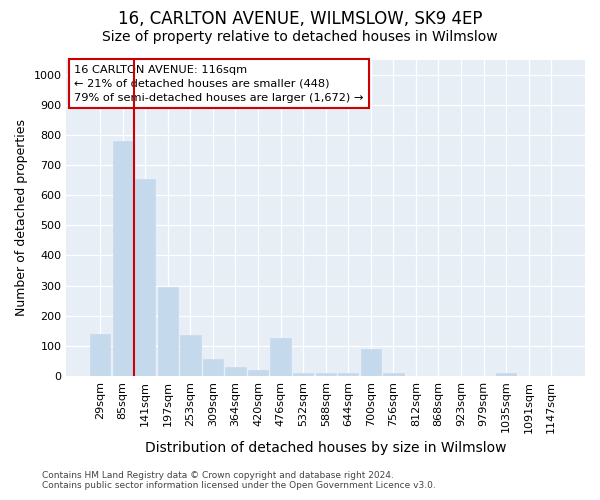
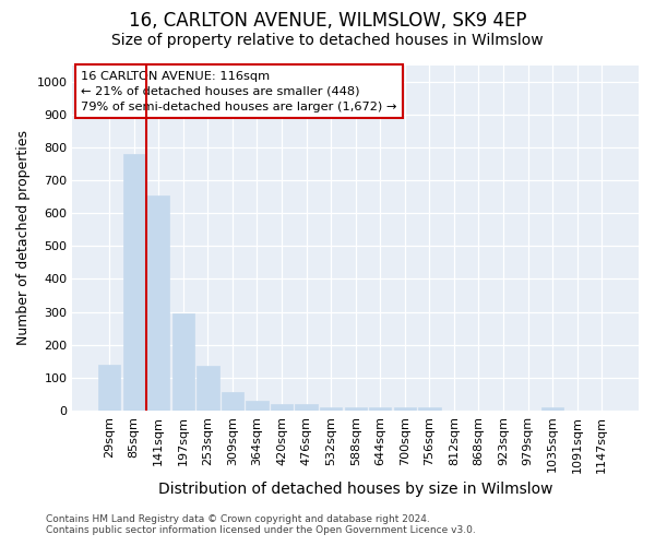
476sqm: 125 -> 18
700sqm: 90 -> 8
